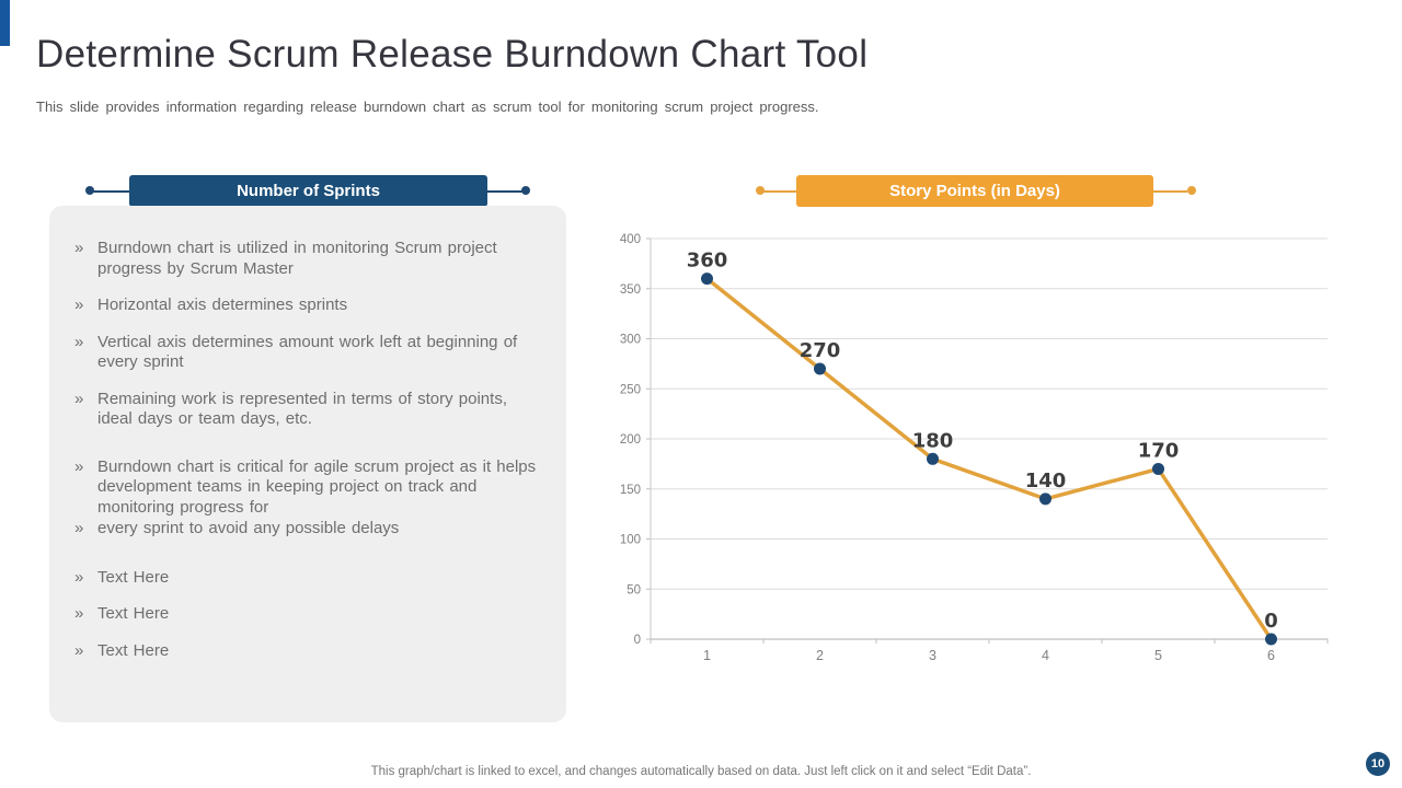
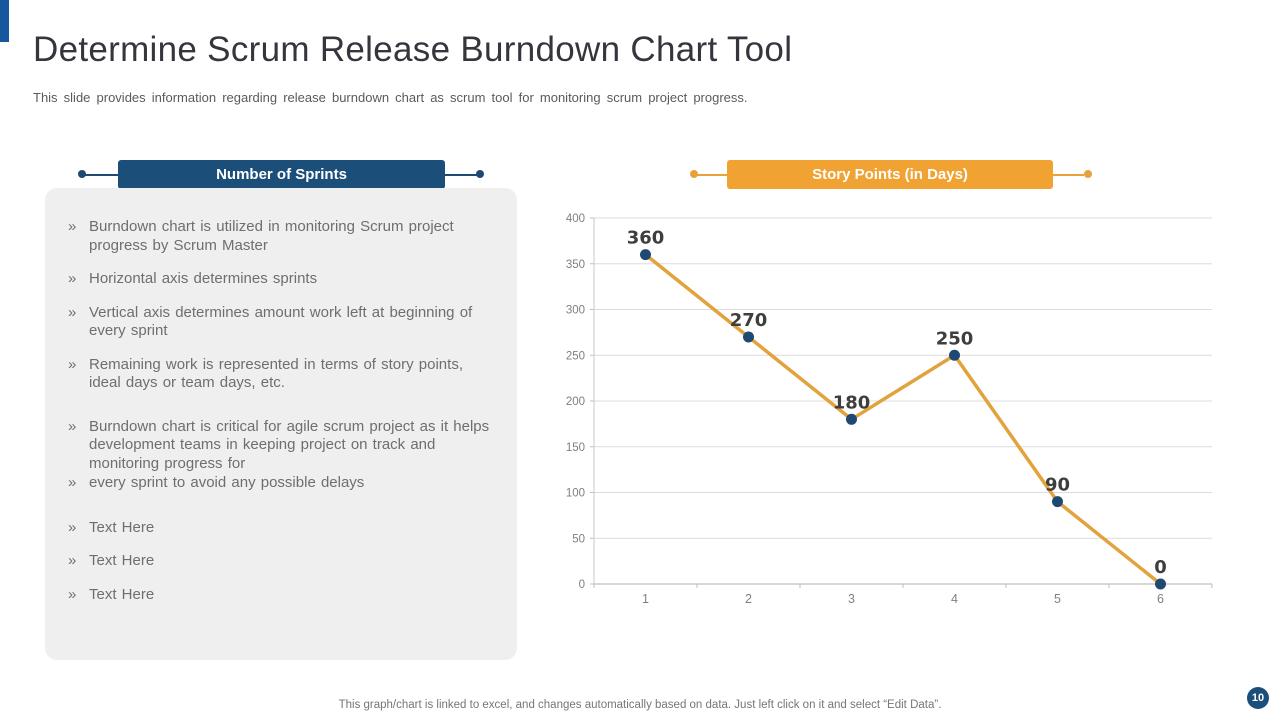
4: 140 -> 250
5: 170 -> 90
